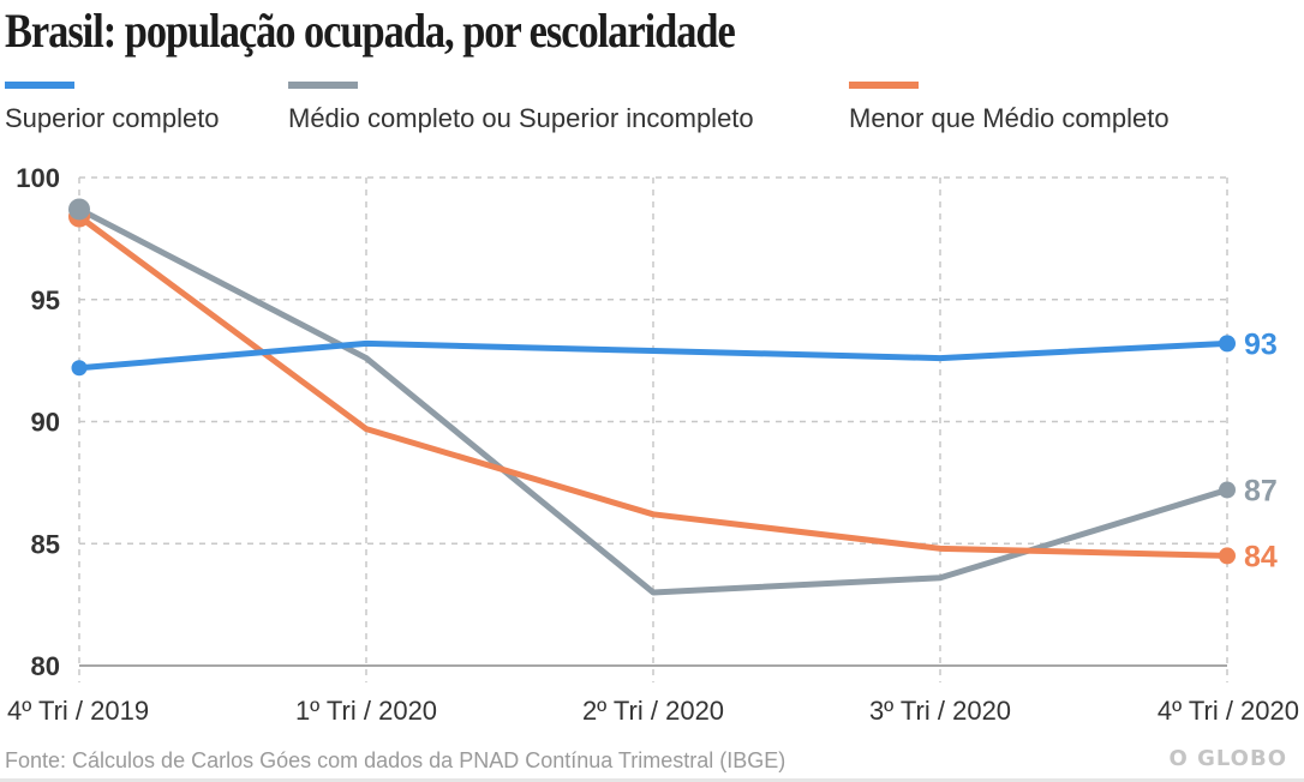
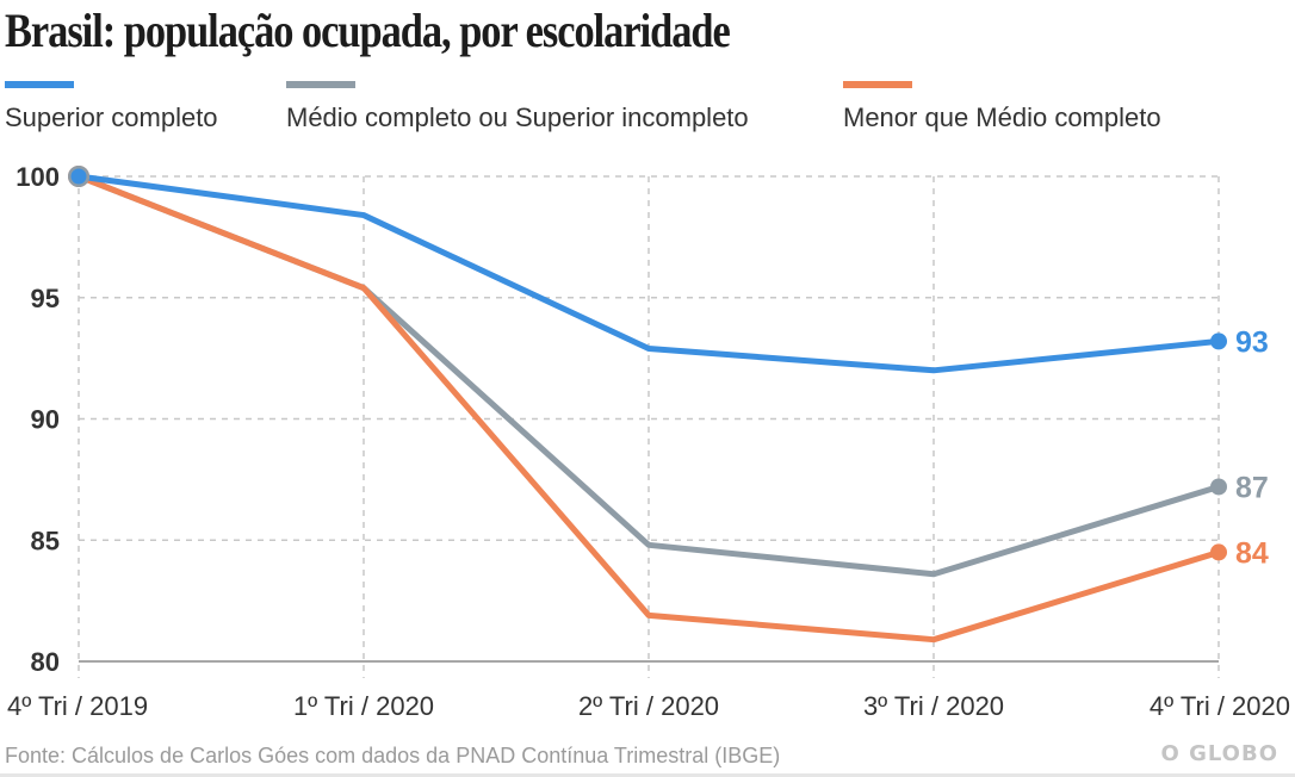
Superior completo/4º Tri / 2019: 92.2 -> 100.0
Médio completo ou Superior incompleto/4º Tri / 2019: 98.7 -> 100.0
Menor que Médio completo/4º Tri / 2019: 98.4 -> 100.0
Superior completo/1º Tri / 2020: 93.2 -> 98.4
Médio completo ou Superior incompleto/1º Tri / 2020: 92.6 -> 95.4
Menor que Médio completo/1º Tri / 2020: 89.7 -> 95.4
Médio completo ou Superior incompleto/2º Tri / 2020: 83.0 -> 84.8
Menor que Médio completo/2º Tri / 2020: 86.2 -> 81.9
Superior completo/3º Tri / 2020: 92.6 -> 92.0
Menor que Médio completo/3º Tri / 2020: 84.8 -> 80.9
